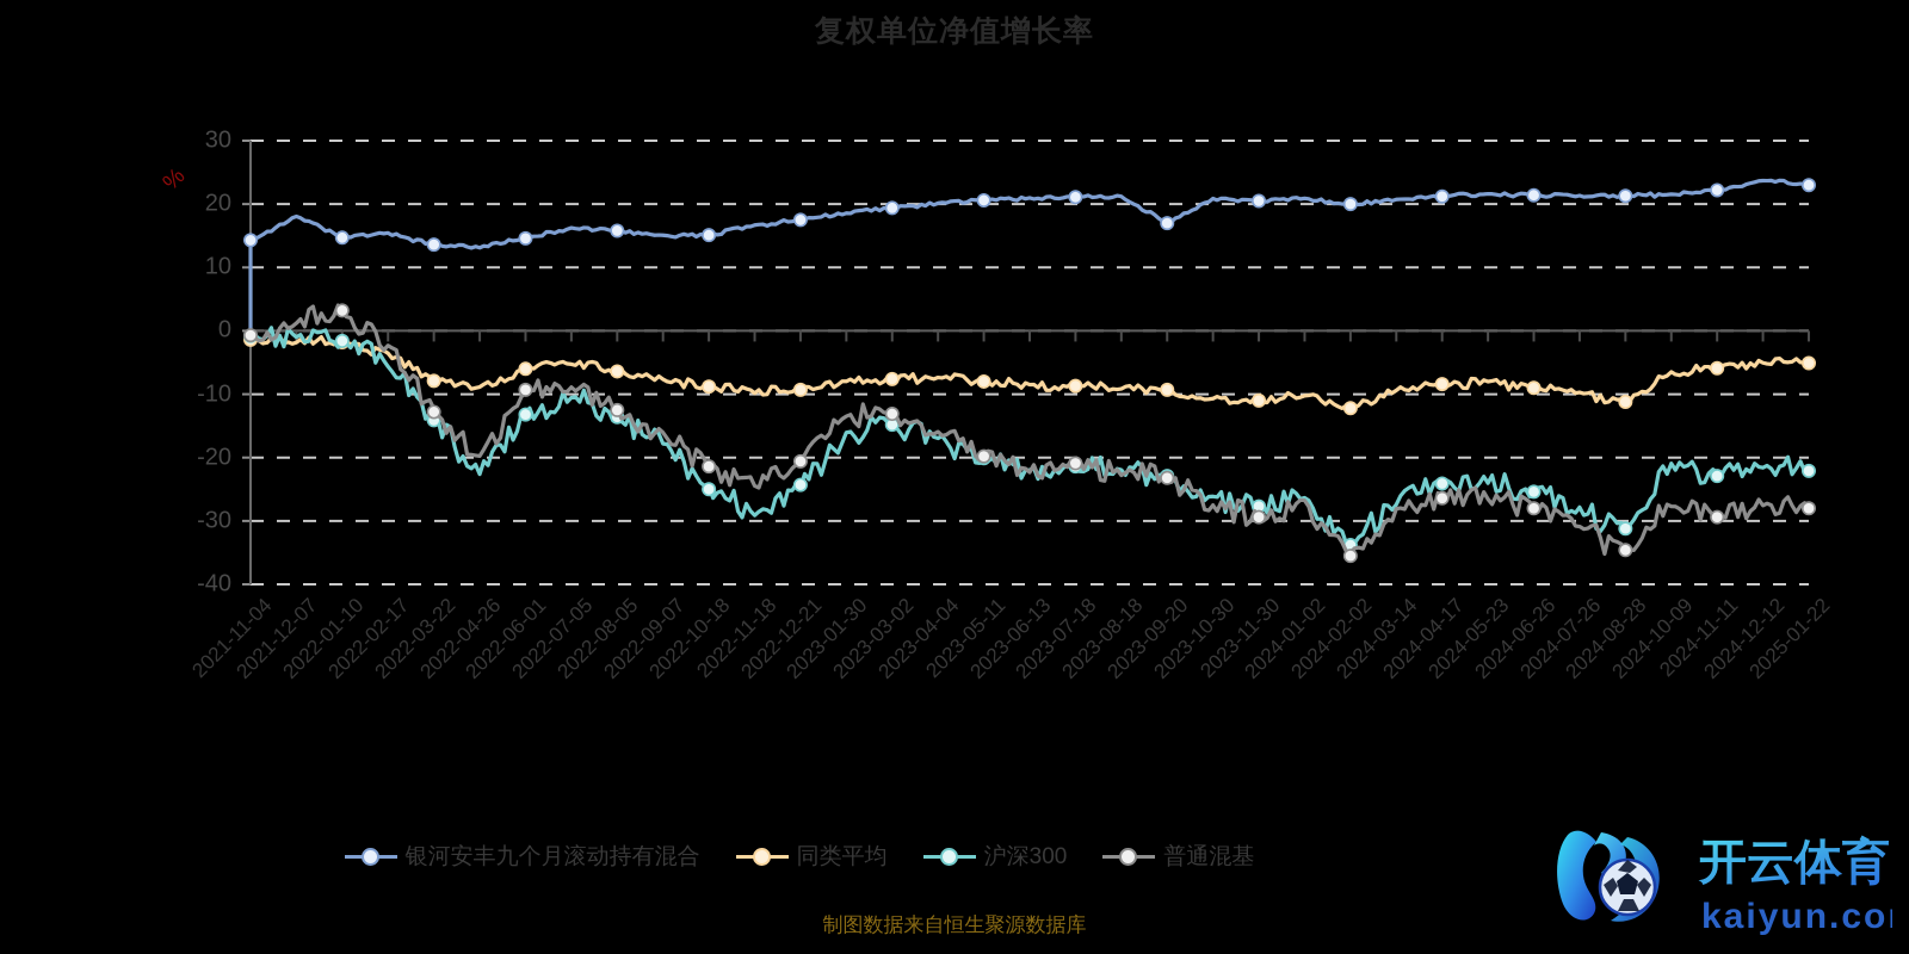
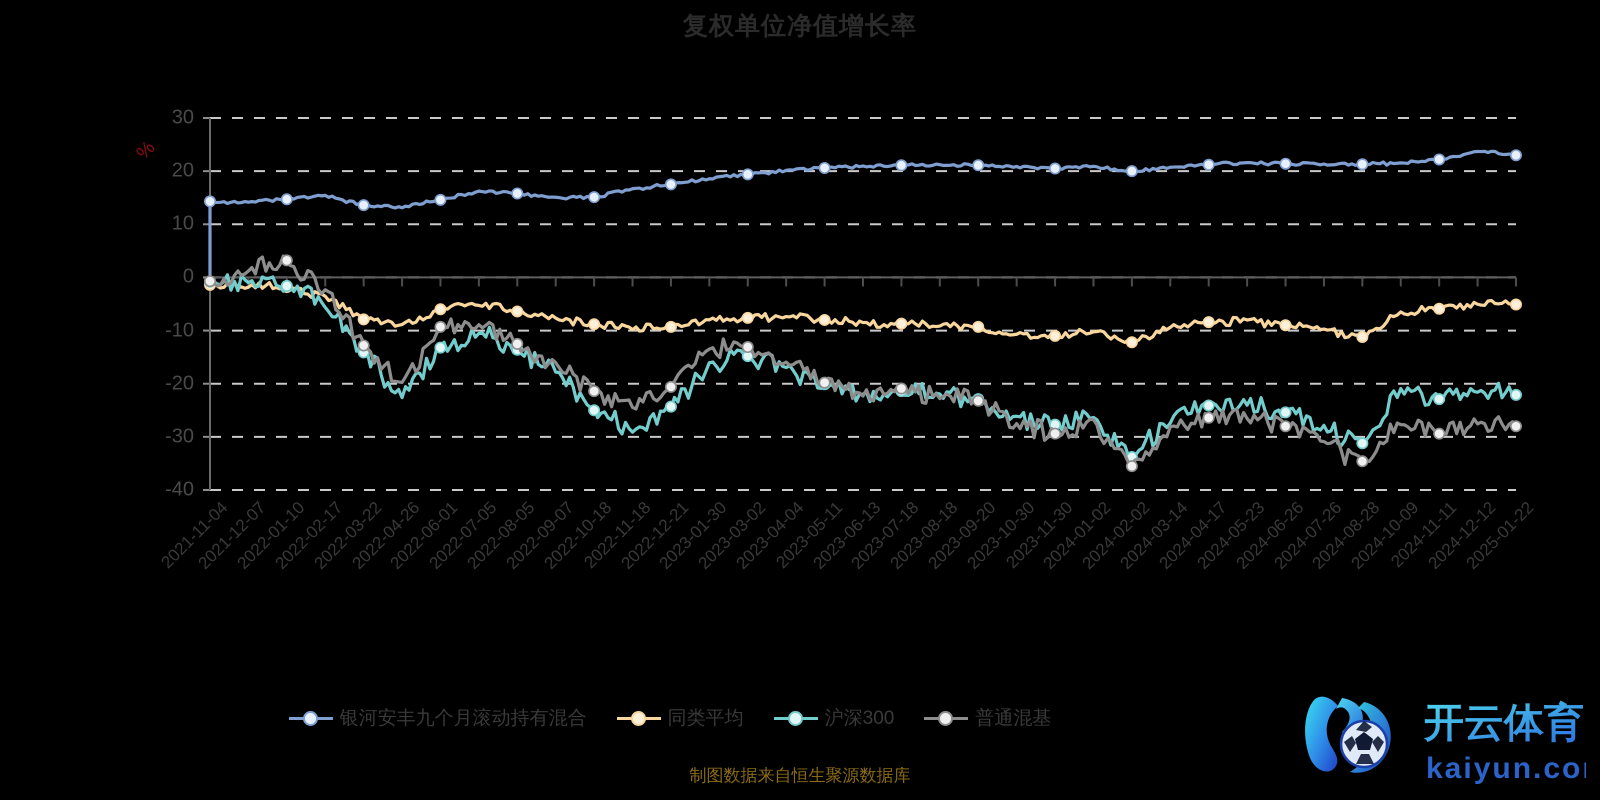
银河安丰九个月滚动持有混合/2021-12-07: 18 -> 14
银河安丰九个月滚动持有混合/2023-09-20: 17 -> 21
